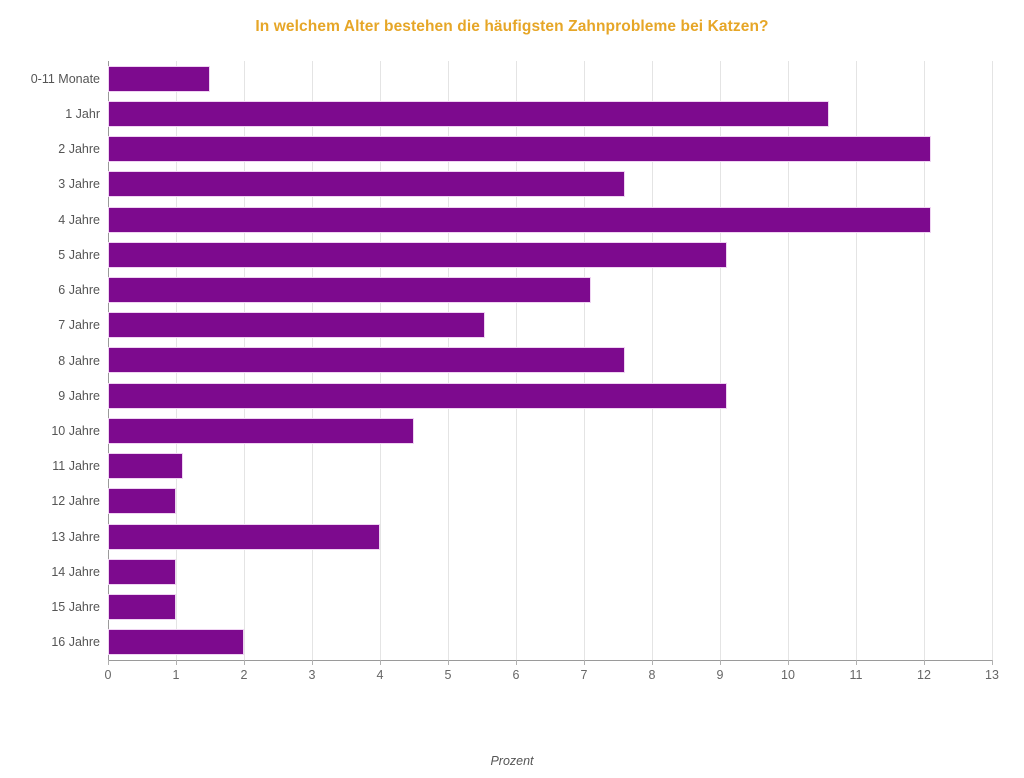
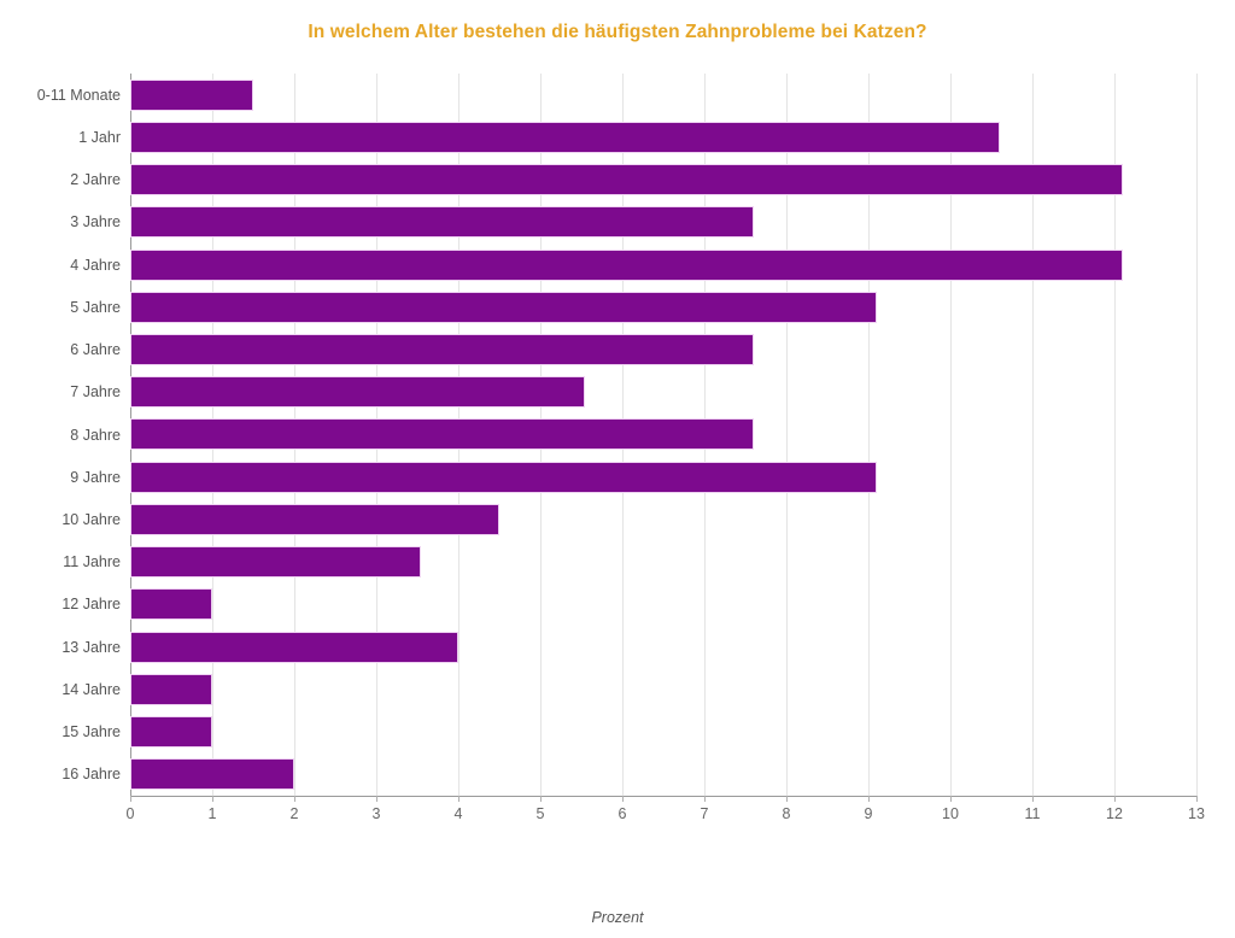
6 Jahre: 7.1 -> 7.6
11 Jahre: 1.1 -> 3.5
